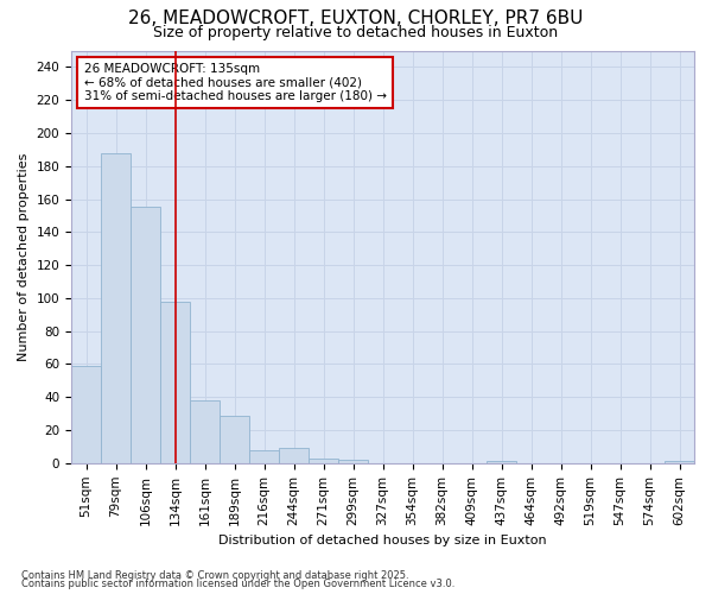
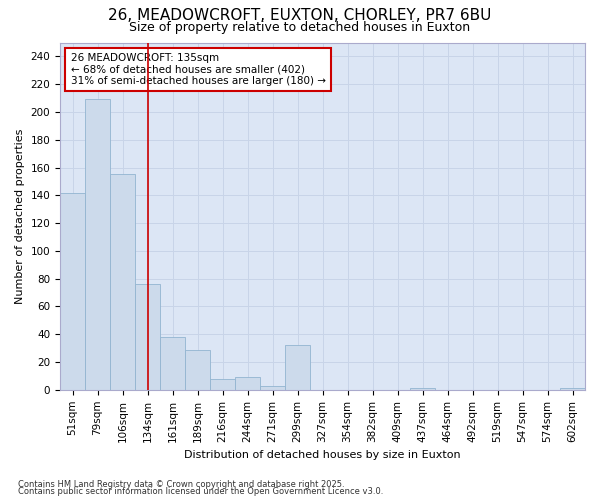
51sqm: 59 -> 142
79sqm: 188 -> 209
134sqm: 98 -> 76
299sqm: 2 -> 32
